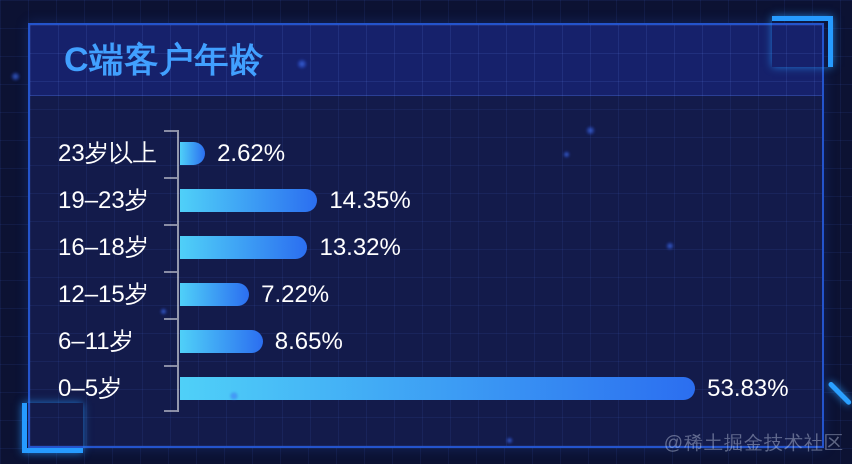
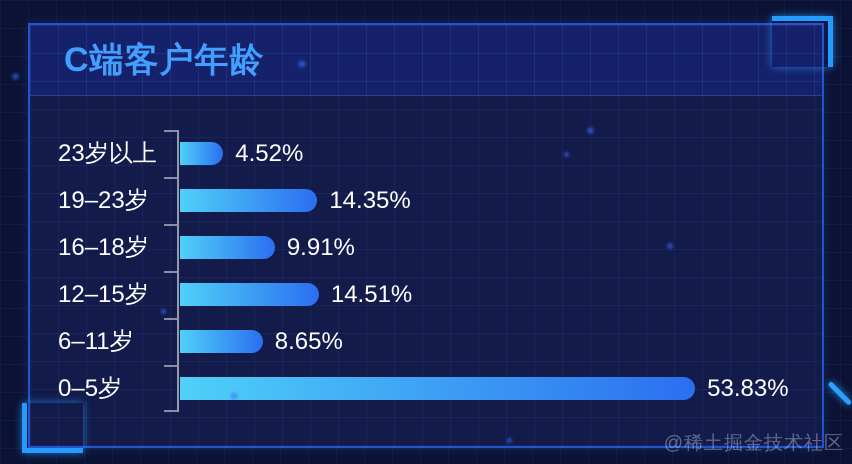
23岁以上: 2.62% -> 4.52%
16–18岁: 13.32% -> 9.91%
12–15岁: 7.22% -> 14.51%
